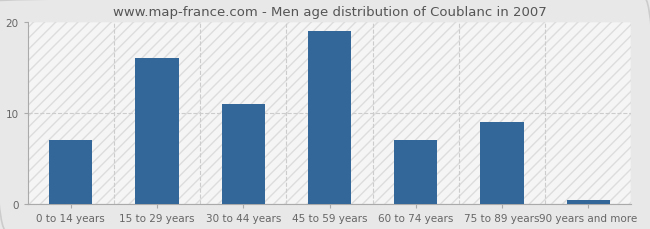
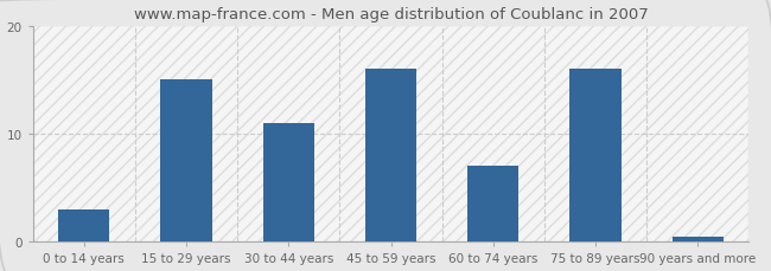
0 to 14 years: 7.0 -> 3.0
15 to 29 years: 16.0 -> 15.0
45 to 59 years: 19.0 -> 16.0
75 to 89 years: 9.0 -> 16.0
